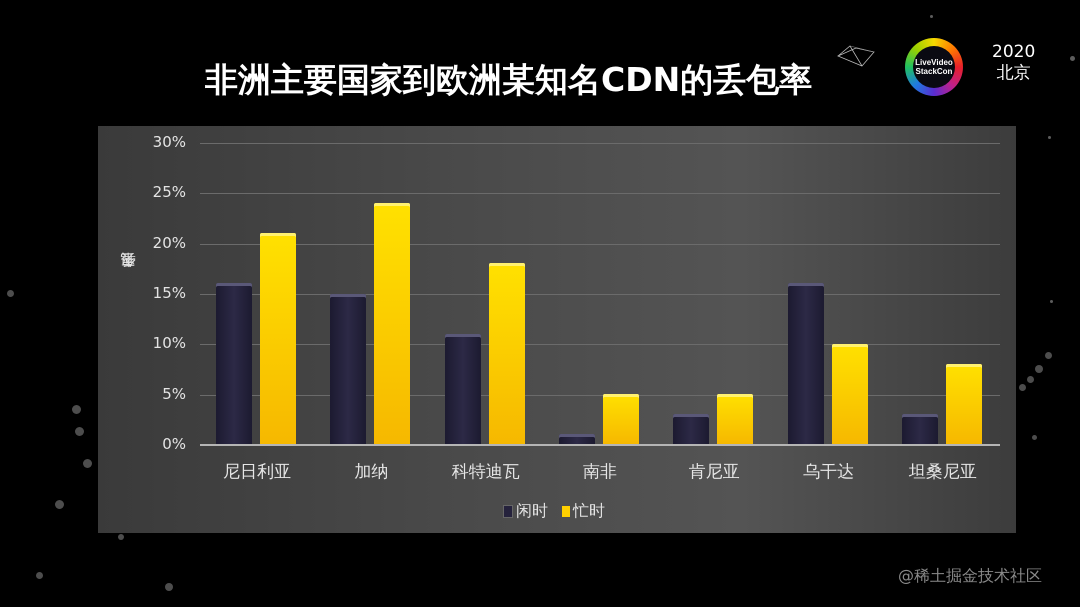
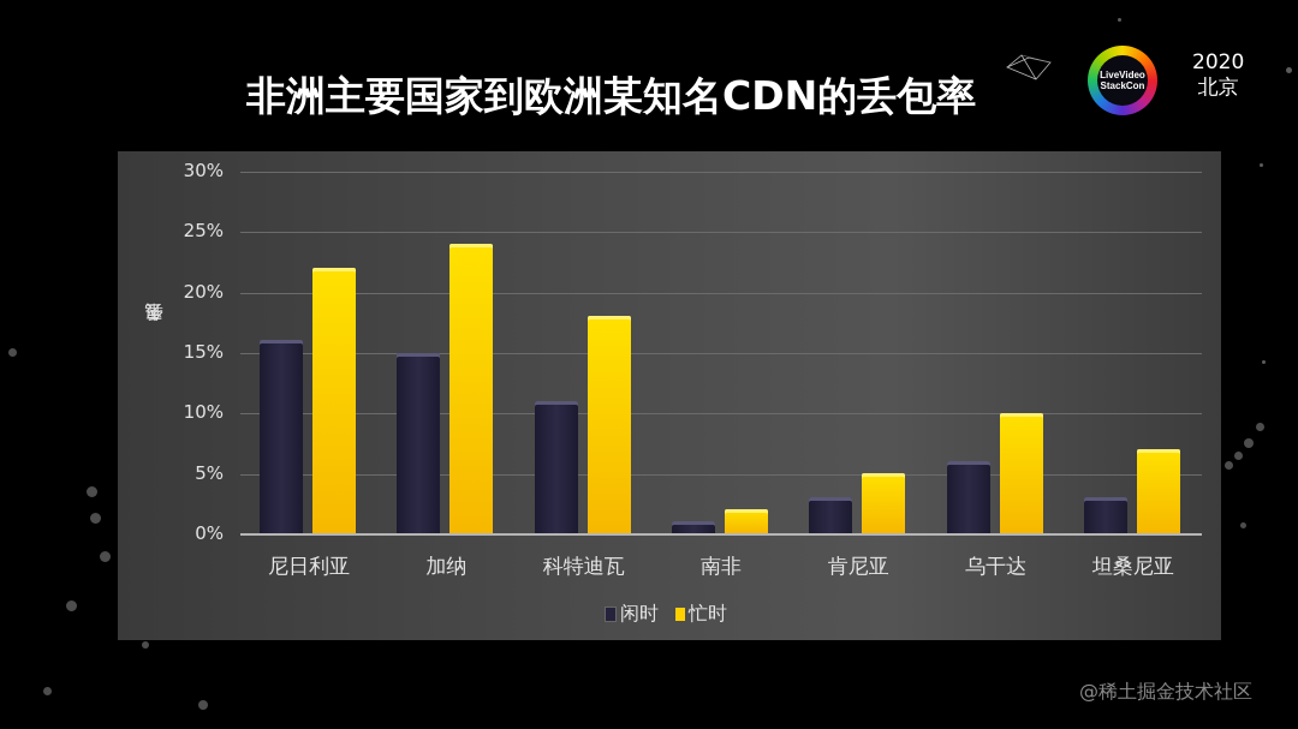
忙时/尼日利亚: 21% -> 22%
忙时/南非: 5% -> 2%
闲时/乌干达: 16% -> 6%
忙时/坦桑尼亚: 8% -> 7%
